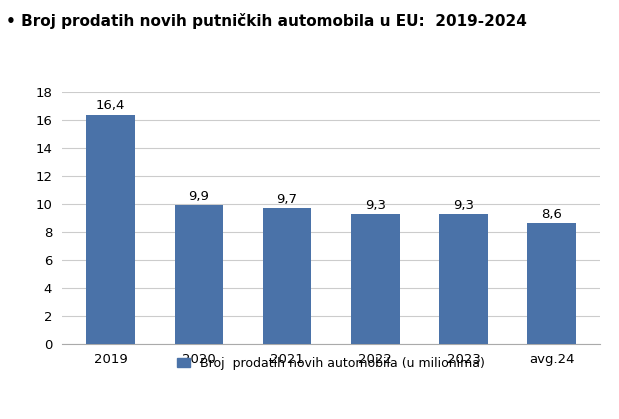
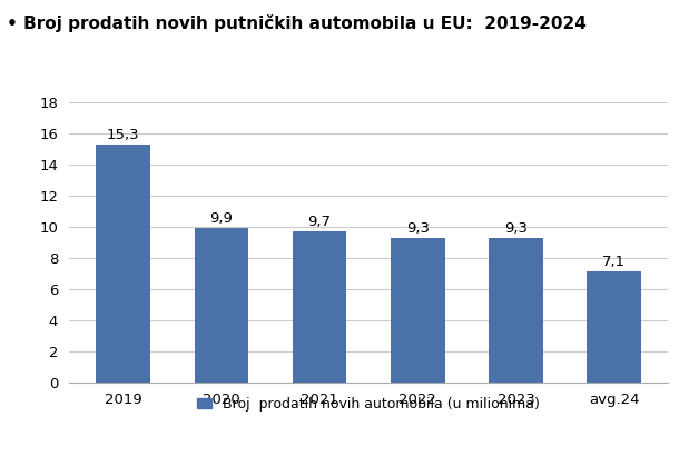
2019: 16,4 -> 15,3
avg.24: 8,6 -> 7,1
